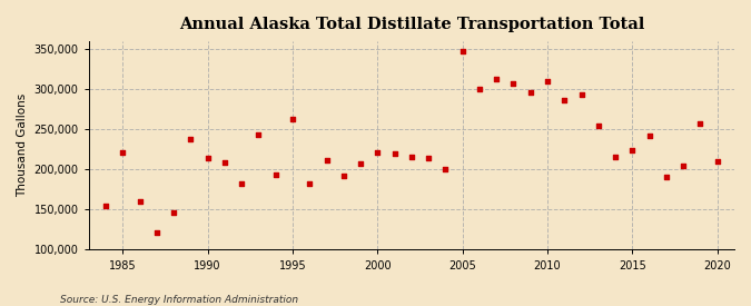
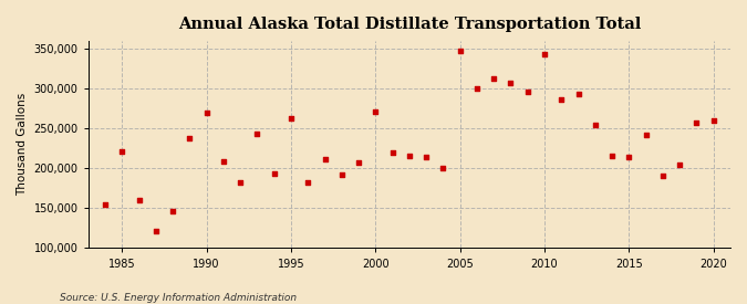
1990: 215,000 -> 270,000
2000: 221,000 -> 272,000
2010: 310,000 -> 344,000
2015: 224,000 -> 214,000
2020: 210,000 -> 260,000
